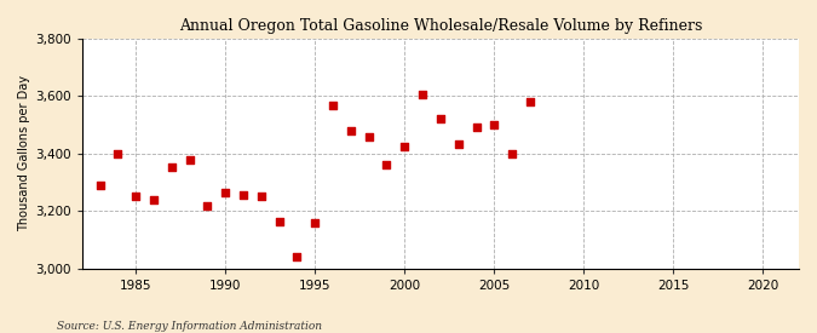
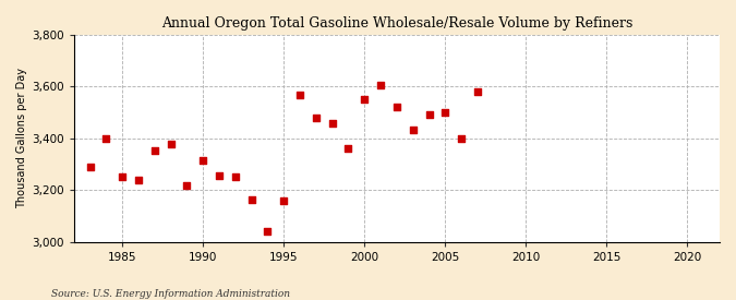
1990: 3,265 -> 3,315
2000: 3,425 -> 3,550
